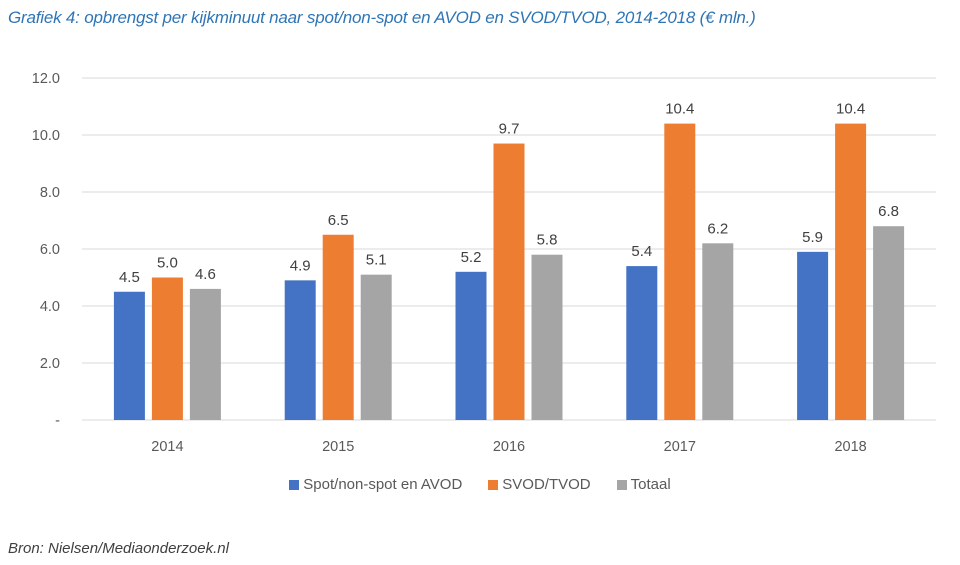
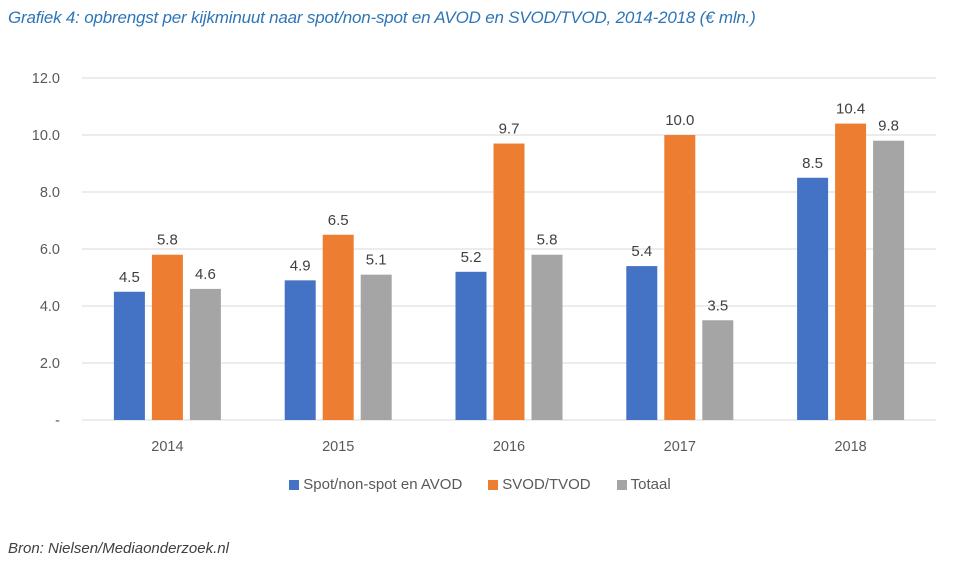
SVOD/TVOD/2014: 5.0 -> 5.8
SVOD/TVOD/2017: 10.4 -> 10.0
Totaal/2017: 6.2 -> 3.5
Spot/non-spot en AVOD/2018: 5.9 -> 8.5
Totaal/2018: 6.8 -> 9.8
